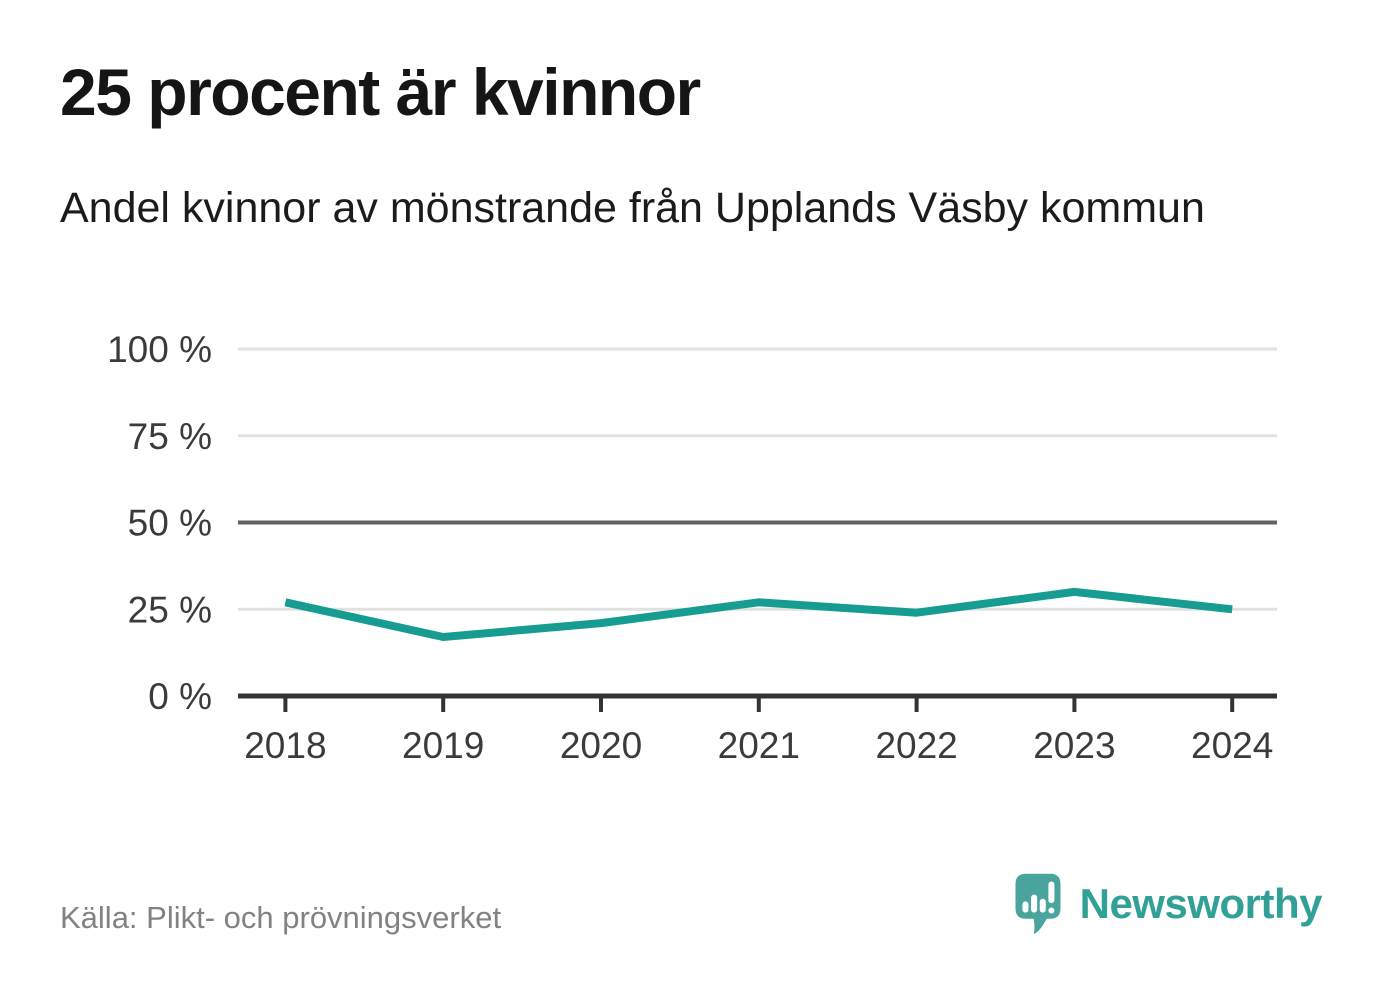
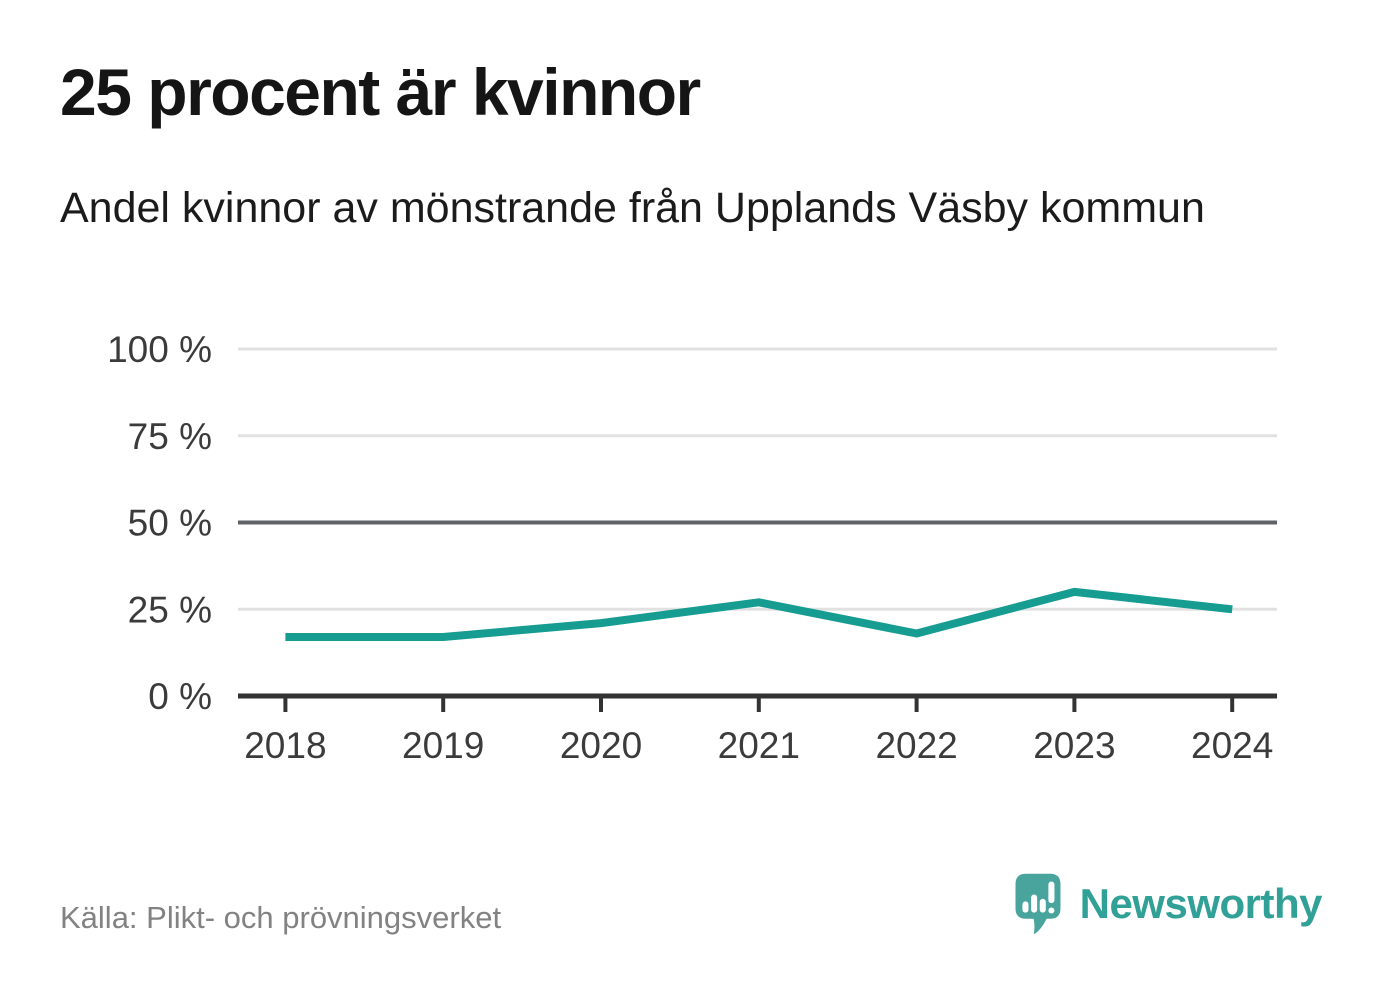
2018: 27% -> 17%
2022: 24% -> 18%
